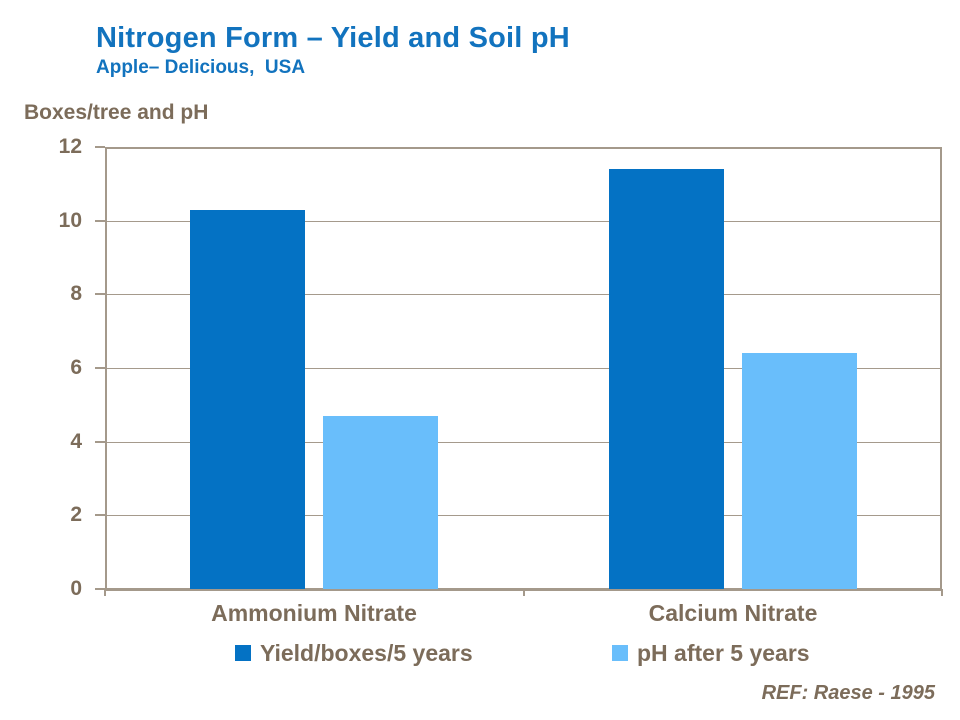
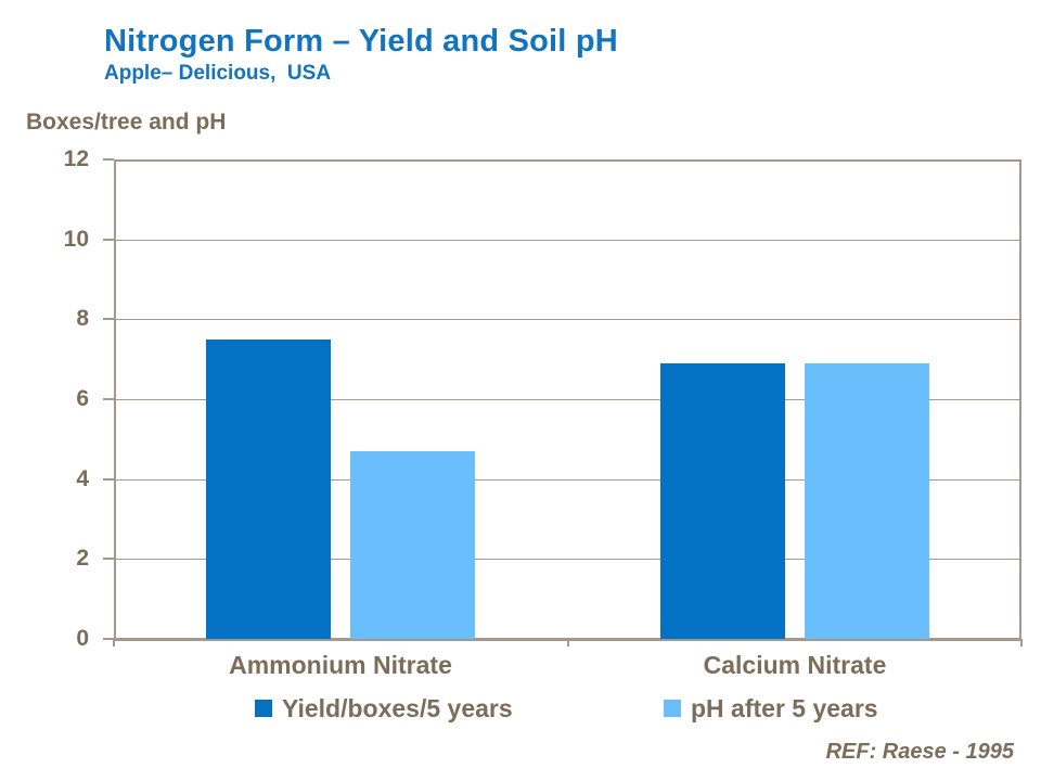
Yield/boxes/5 years/Ammonium Nitrate: 10.3 -> 7.5
Yield/boxes/5 years/Calcium Nitrate: 11.4 -> 6.9
pH after 5 years/Calcium Nitrate: 6.4 -> 6.9
